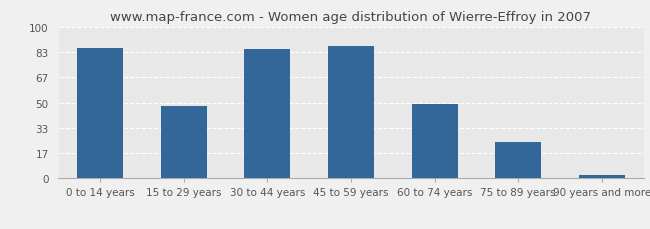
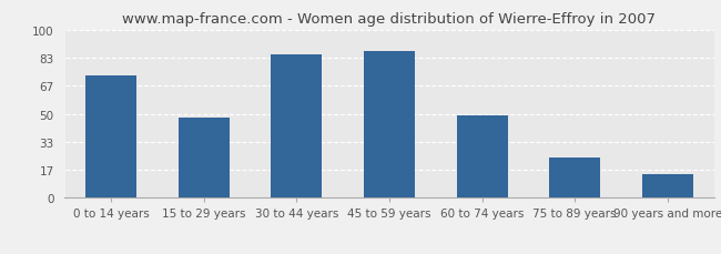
0 to 14 years: 86 -> 73
90 years and more: 2 -> 14
